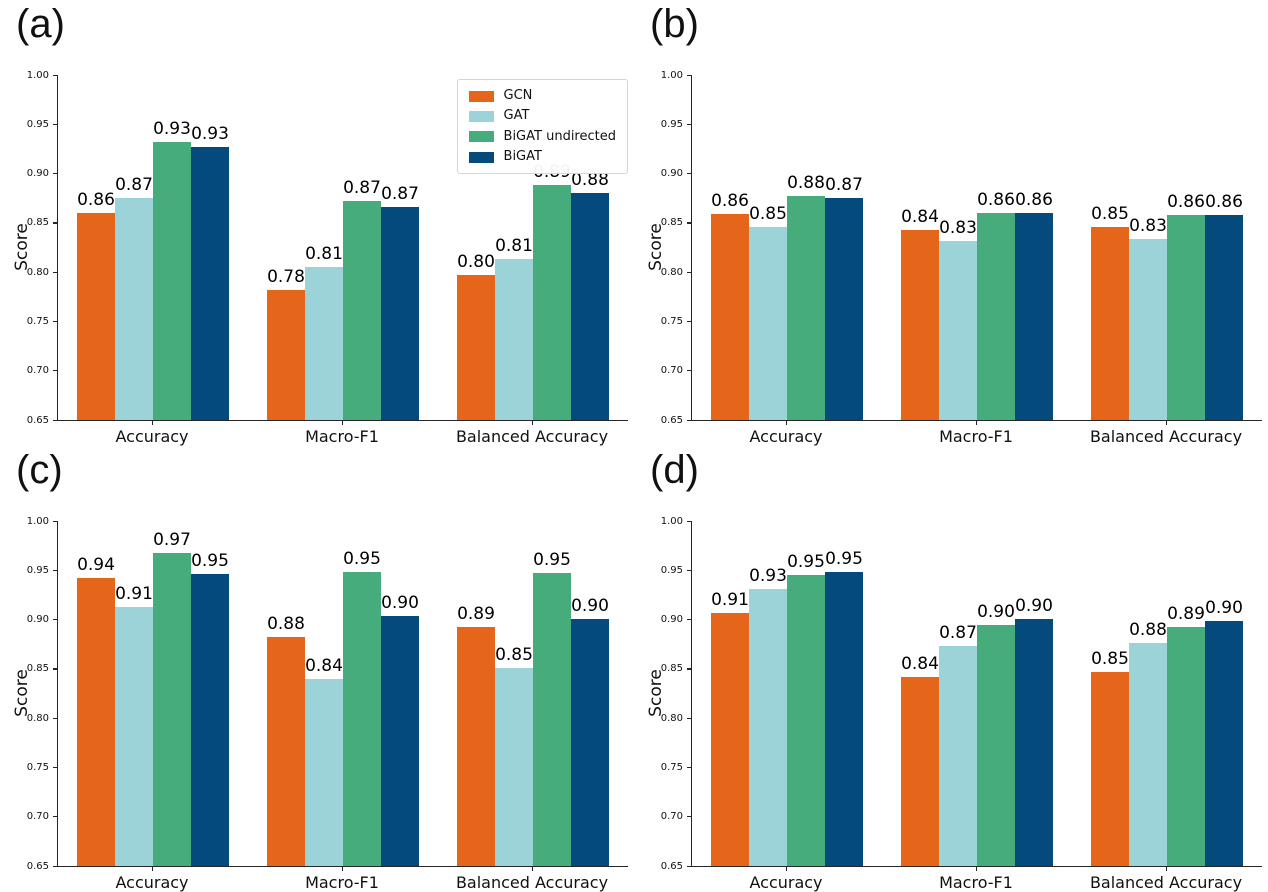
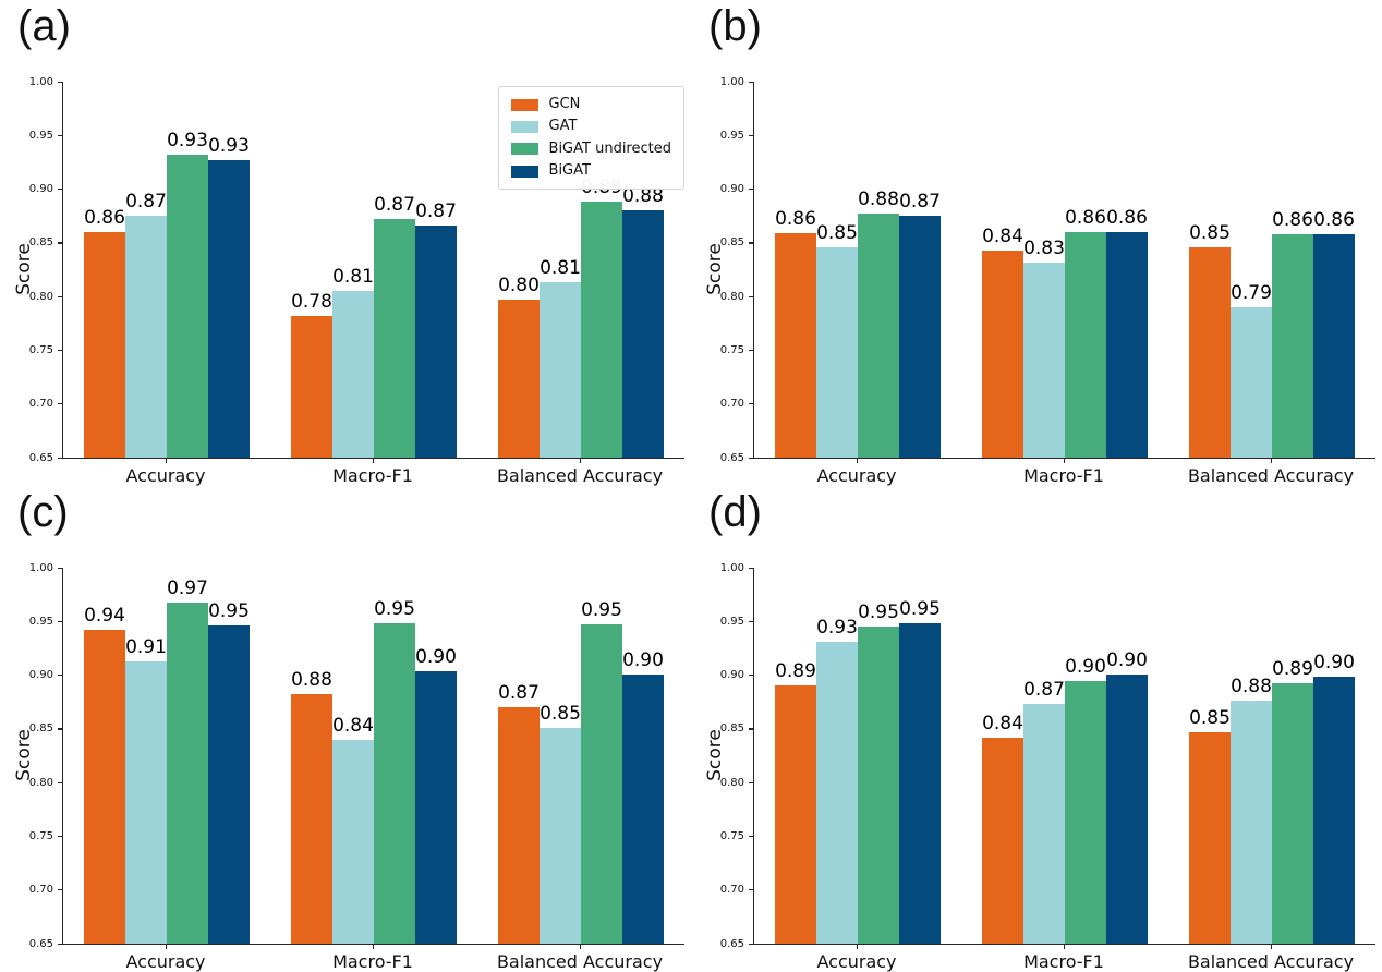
(b)/GAT/Balanced Accuracy: 0.83 -> 0.79
(c)/GCN/Balanced Accuracy: 0.89 -> 0.87
(d)/GCN/Accuracy: 0.91 -> 0.89
